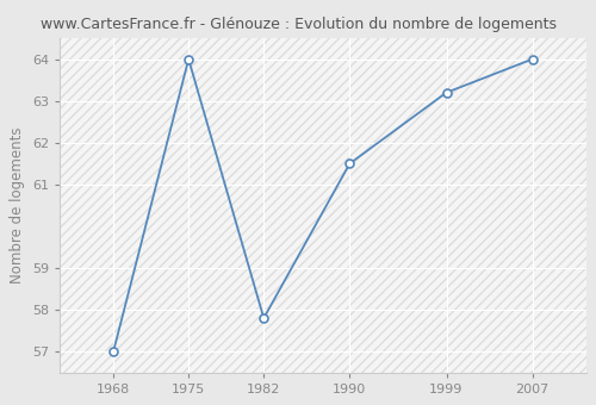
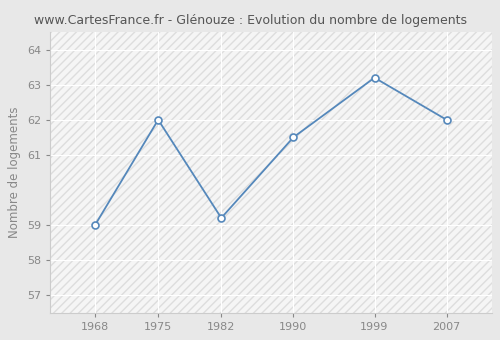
1968: 57.0 -> 59.0
1975: 64.0 -> 62.0
1982: 57.8 -> 59.2
2007: 64.0 -> 62.0
